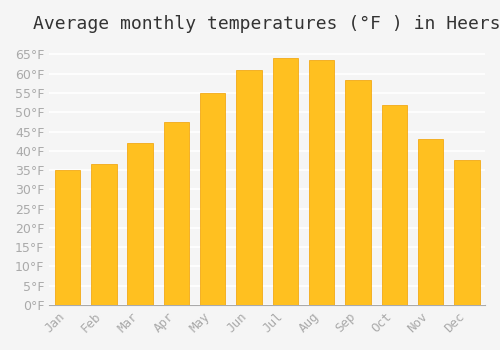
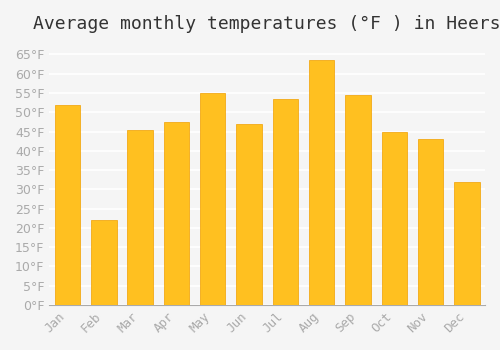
Jan: 35.0°F -> 52.0°F
Feb: 36.5°F -> 22.0°F
Mar: 42.0°F -> 45.5°F
Jun: 61.0°F -> 47.0°F
Jul: 64.0°F -> 53.5°F
Sep: 58.5°F -> 54.5°F
Oct: 52.0°F -> 45.0°F
Dec: 37.5°F -> 32.0°F
